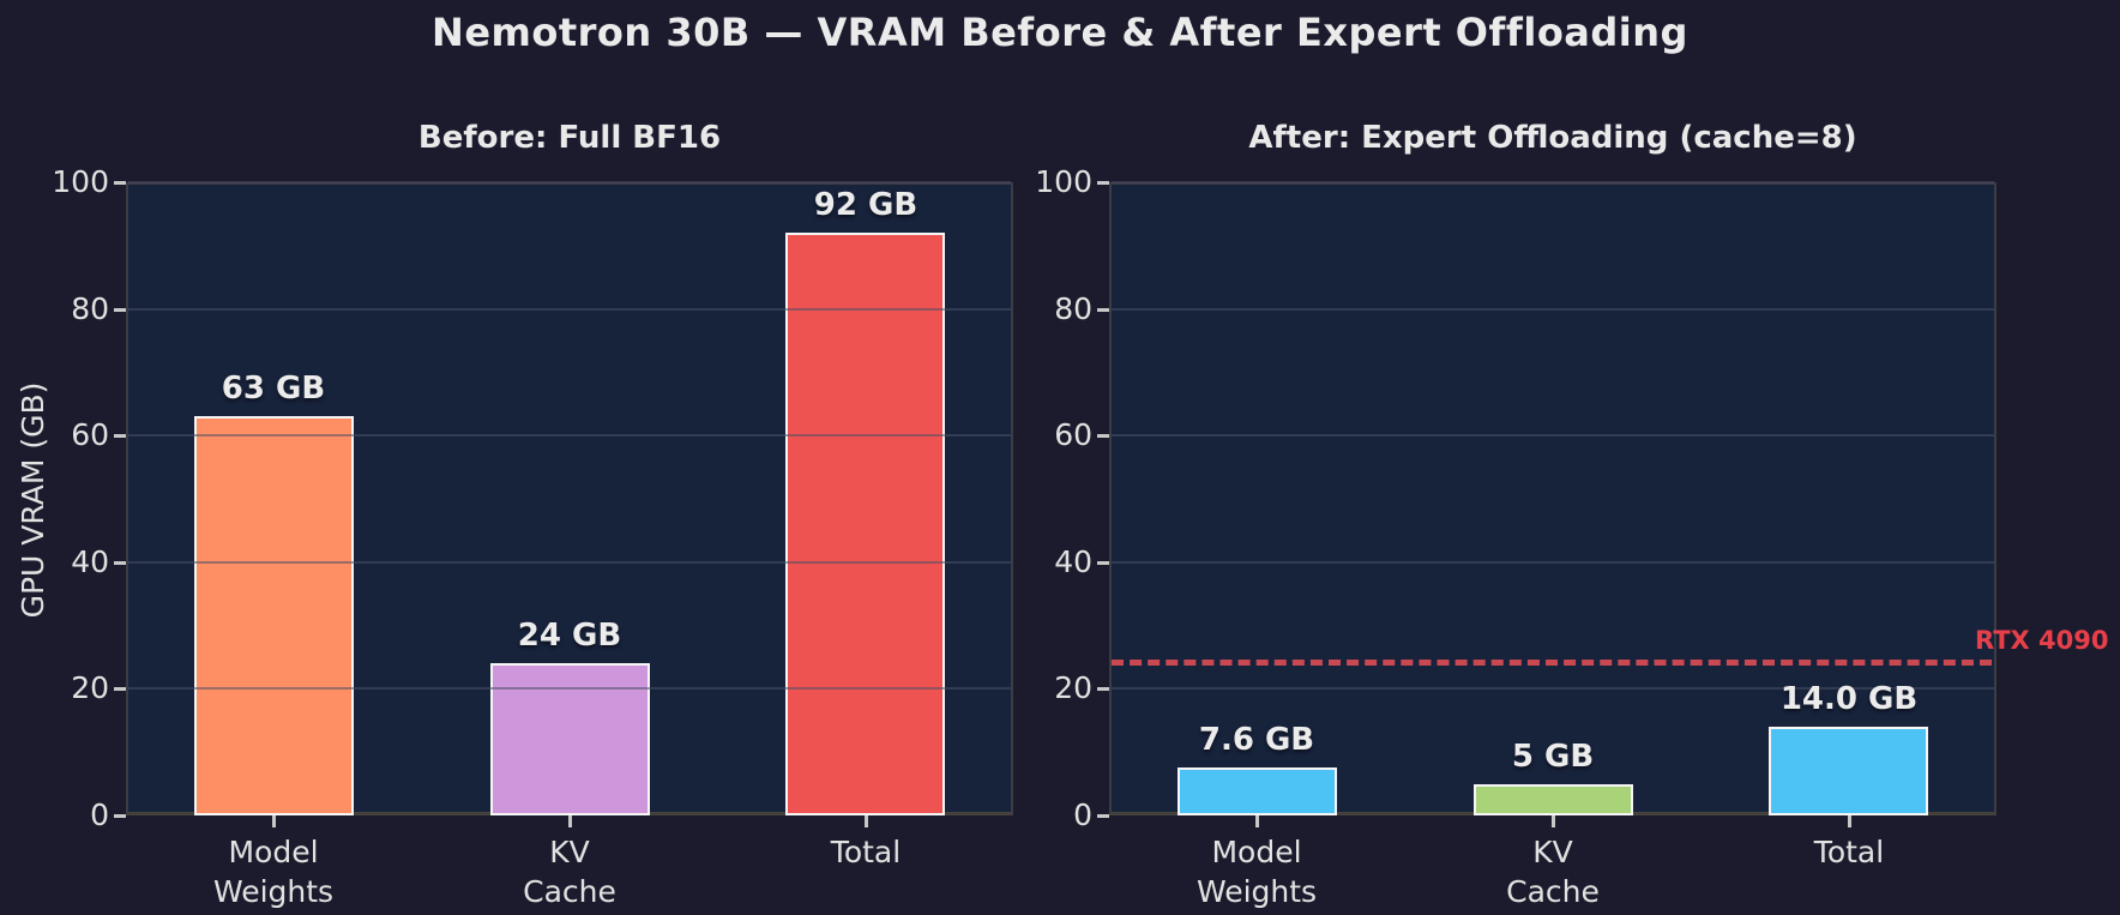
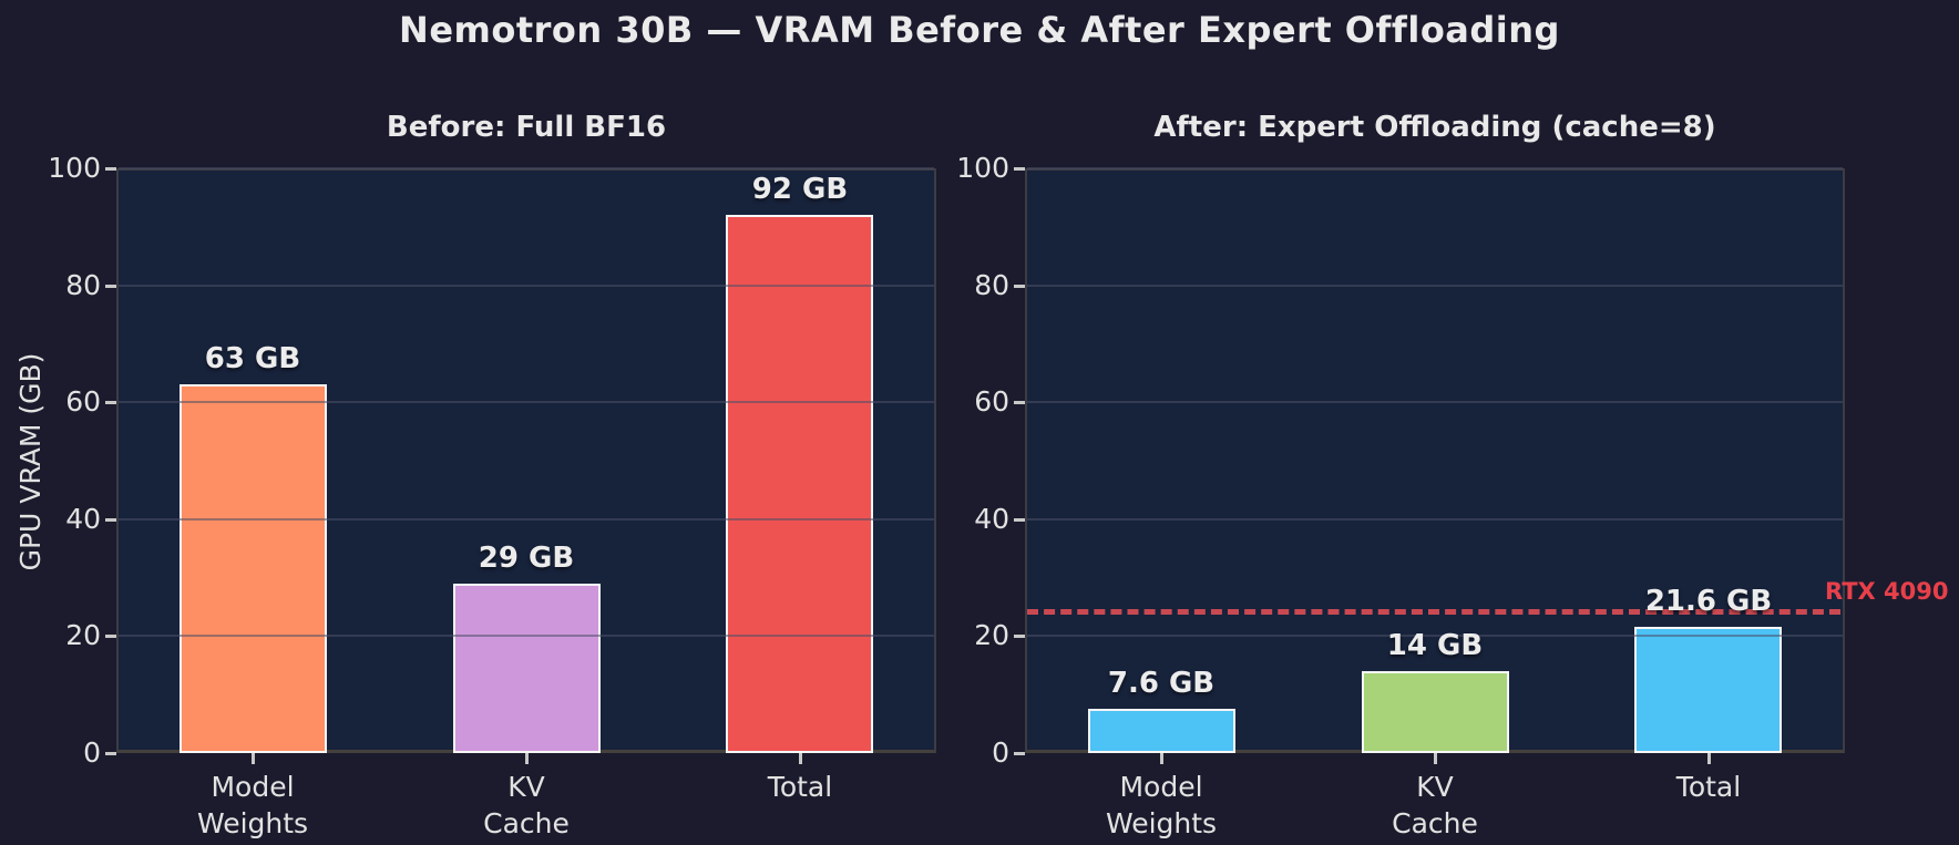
Before: Full BF16/KV Cache: 24 -> 29
After: Expert Offloading (cache=8)/KV Cache: 5 -> 14
After: Expert Offloading (cache=8)/Total: 14.0 -> 21.6
